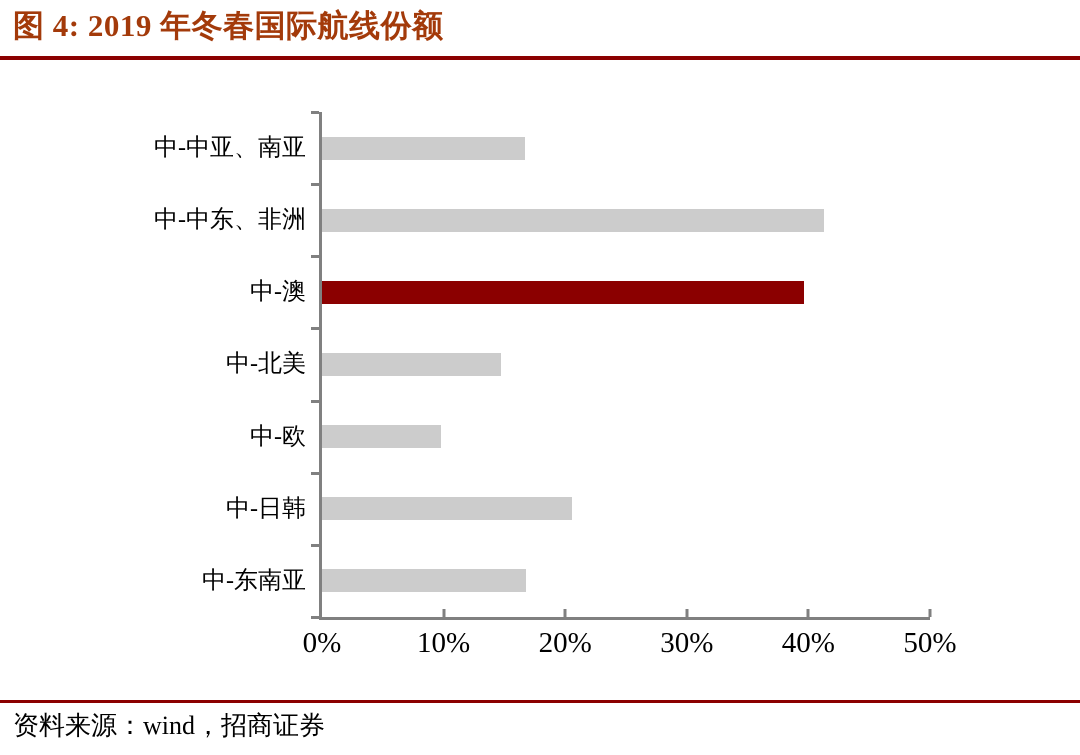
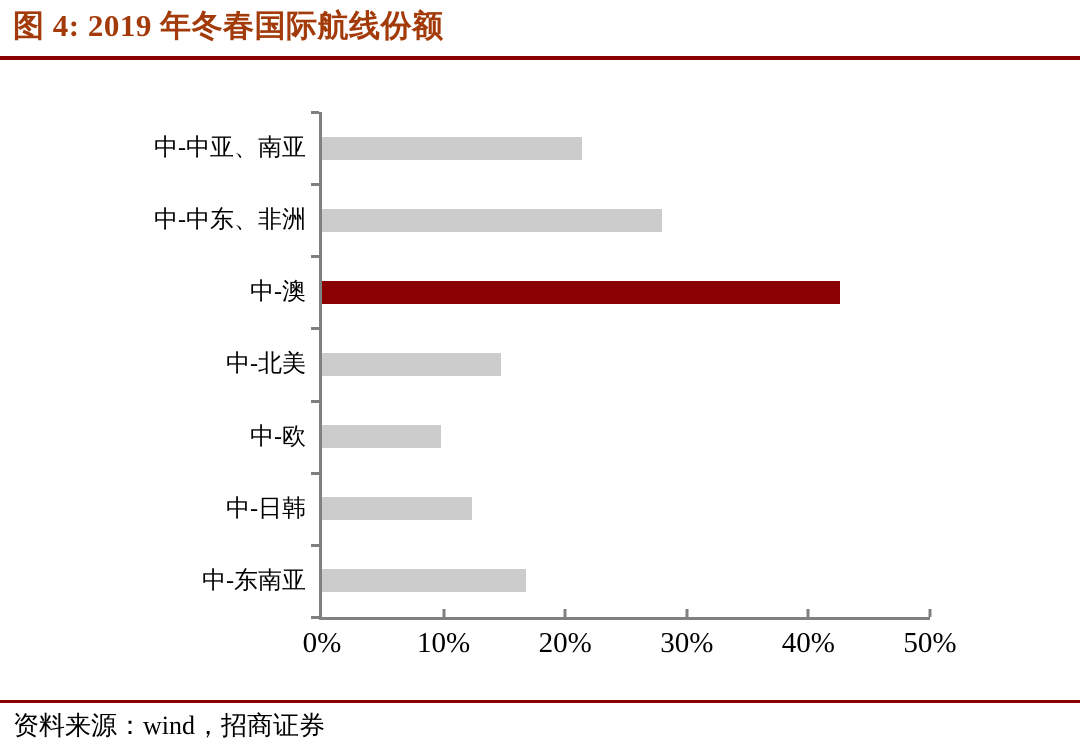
中-中亚、南亚: 16.7% -> 21.4%
中-中东、非洲: 41.3% -> 28.0%
中-澳: 39.6% -> 42.6%
中-日韩: 20.6% -> 12.3%
